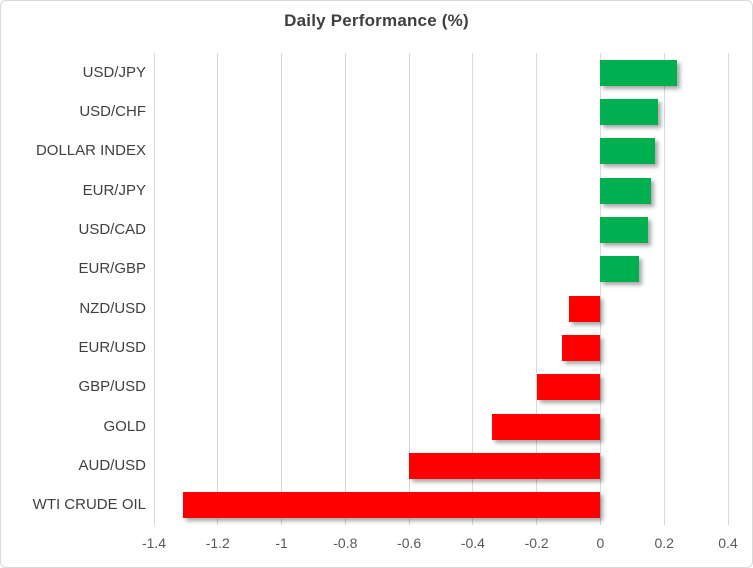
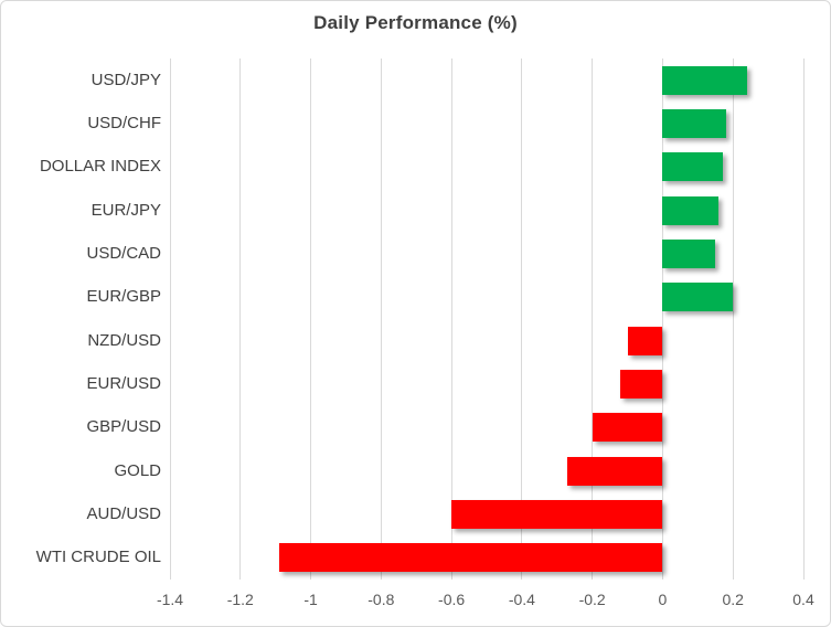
EUR/GBP: 0.12 -> 0.20
GOLD: -0.34 -> -0.27
WTI CRUDE OIL: -1.31 -> -1.09
